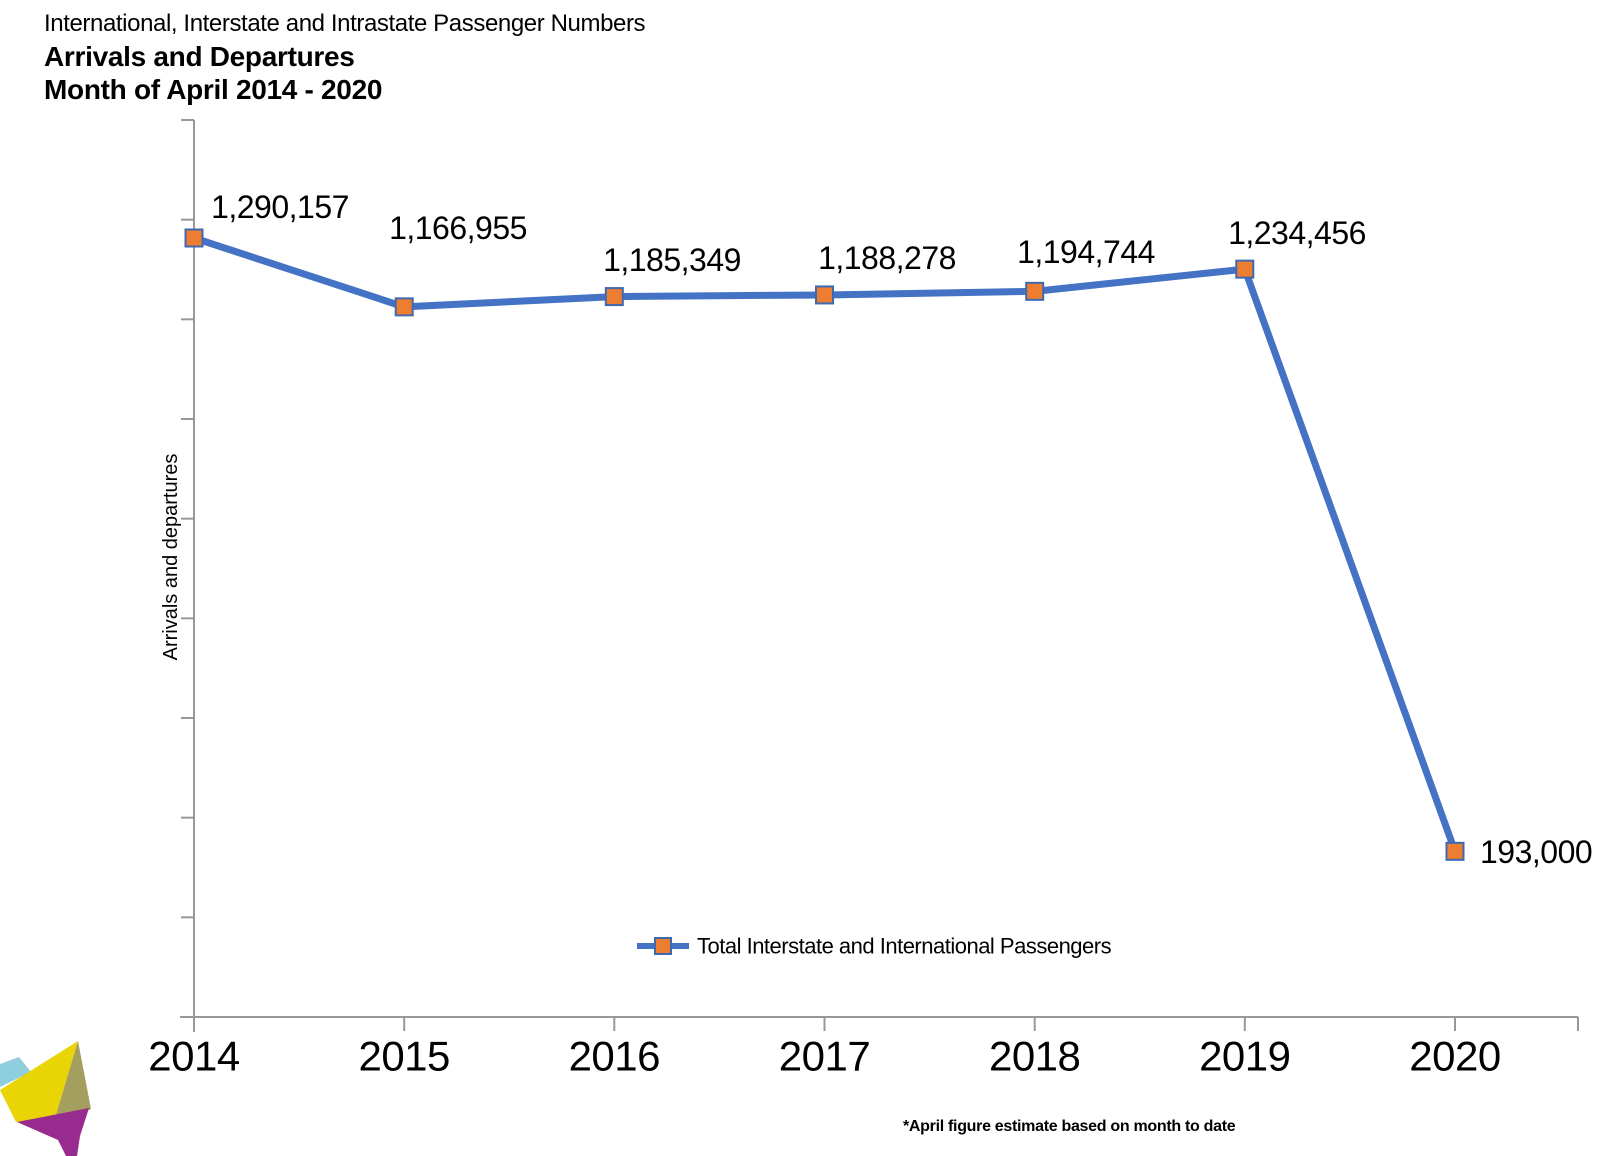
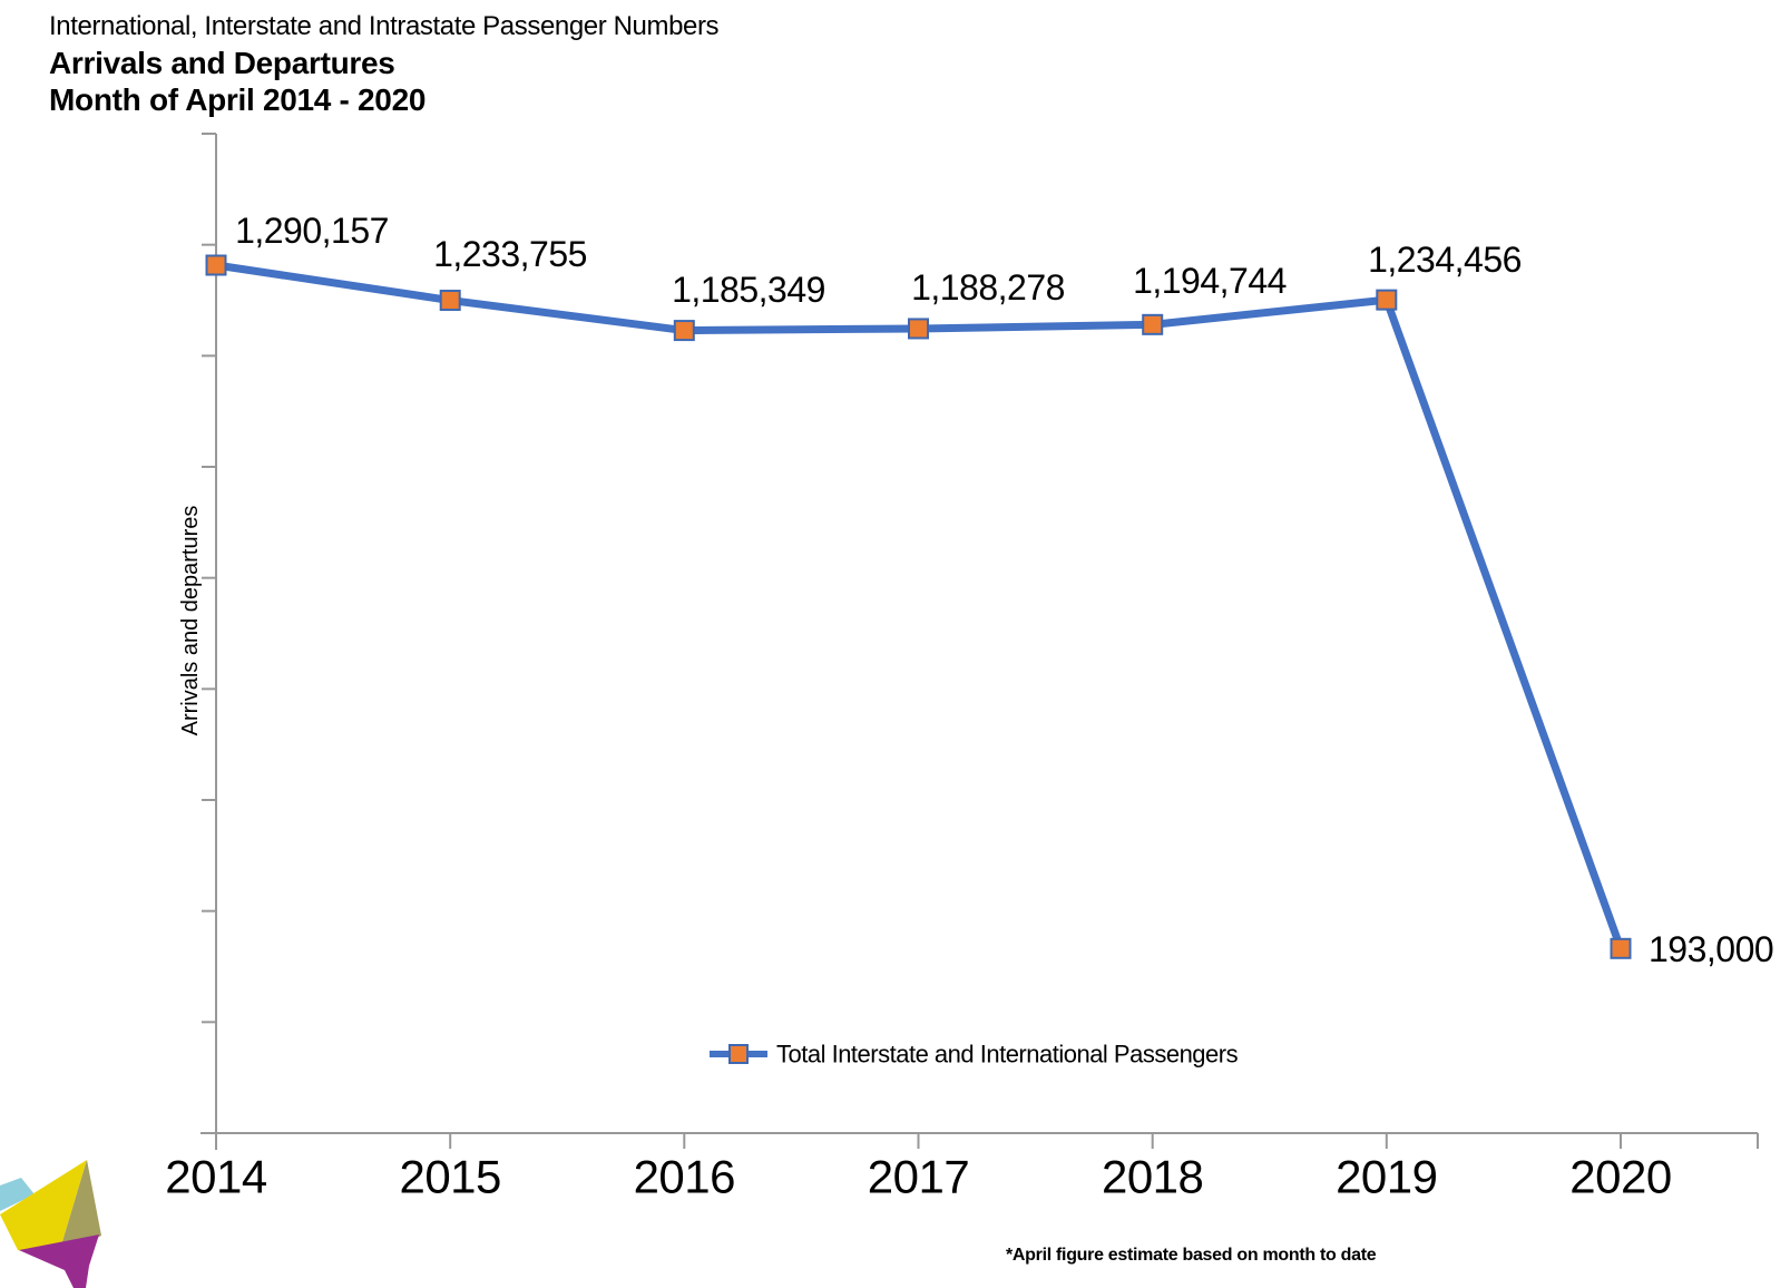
2015: 1,166,955 -> 1,233,755
